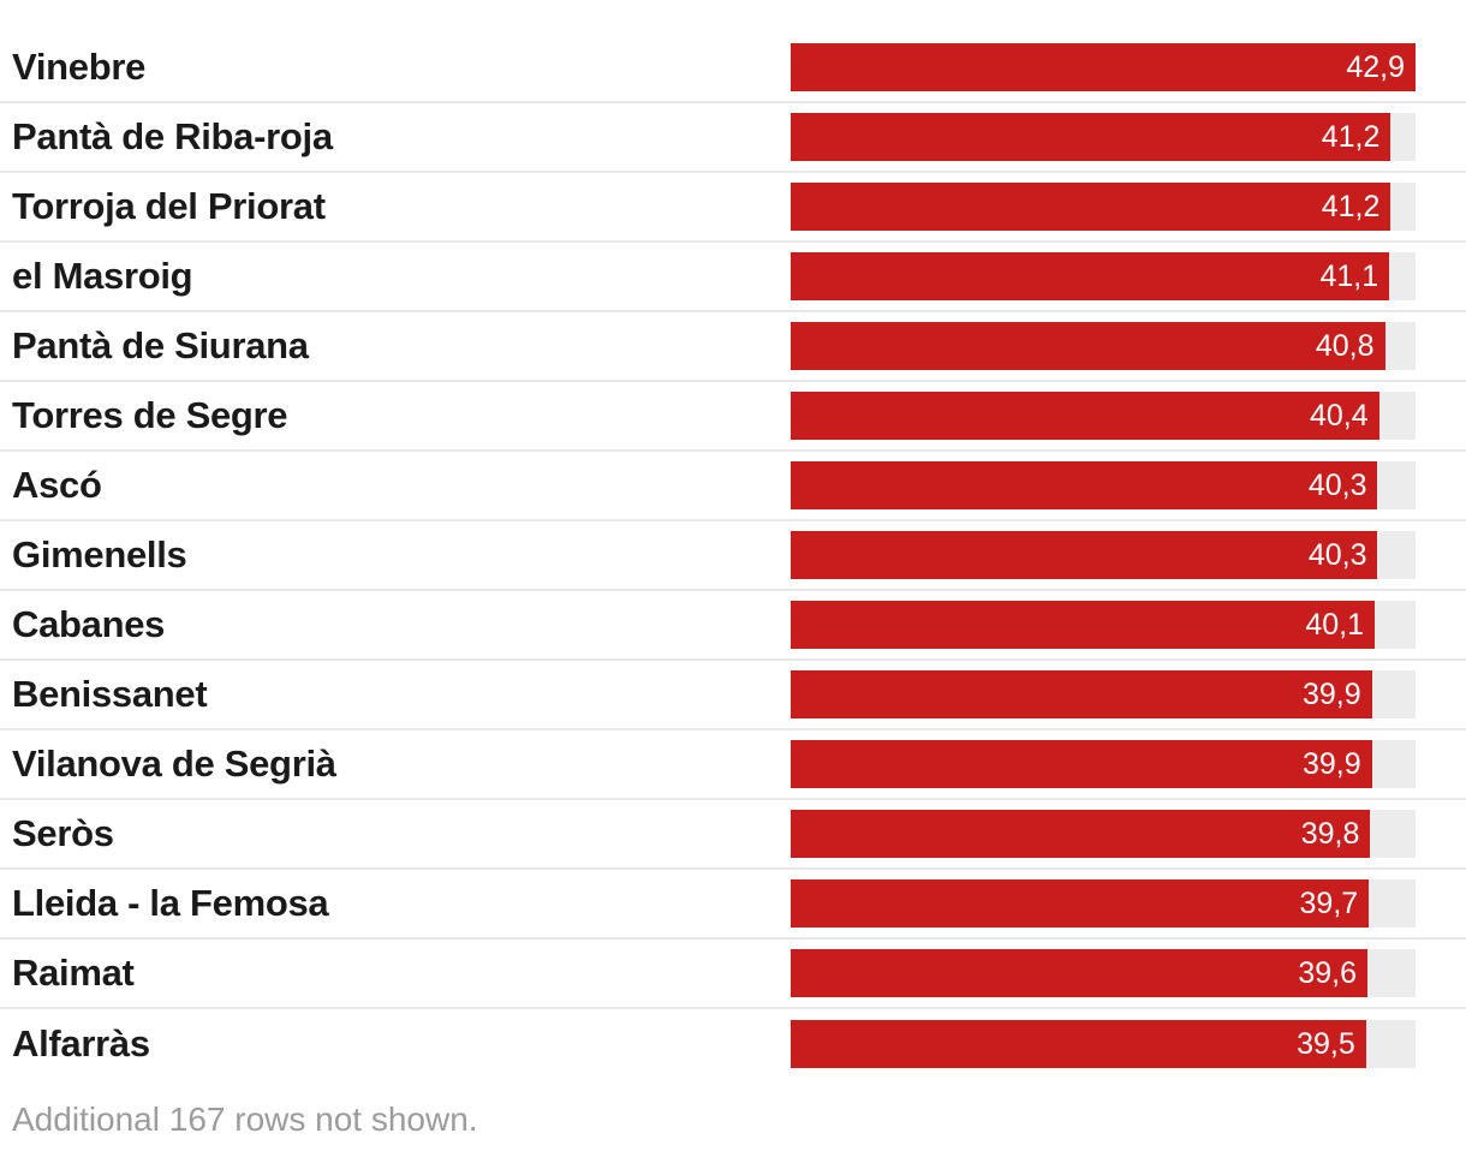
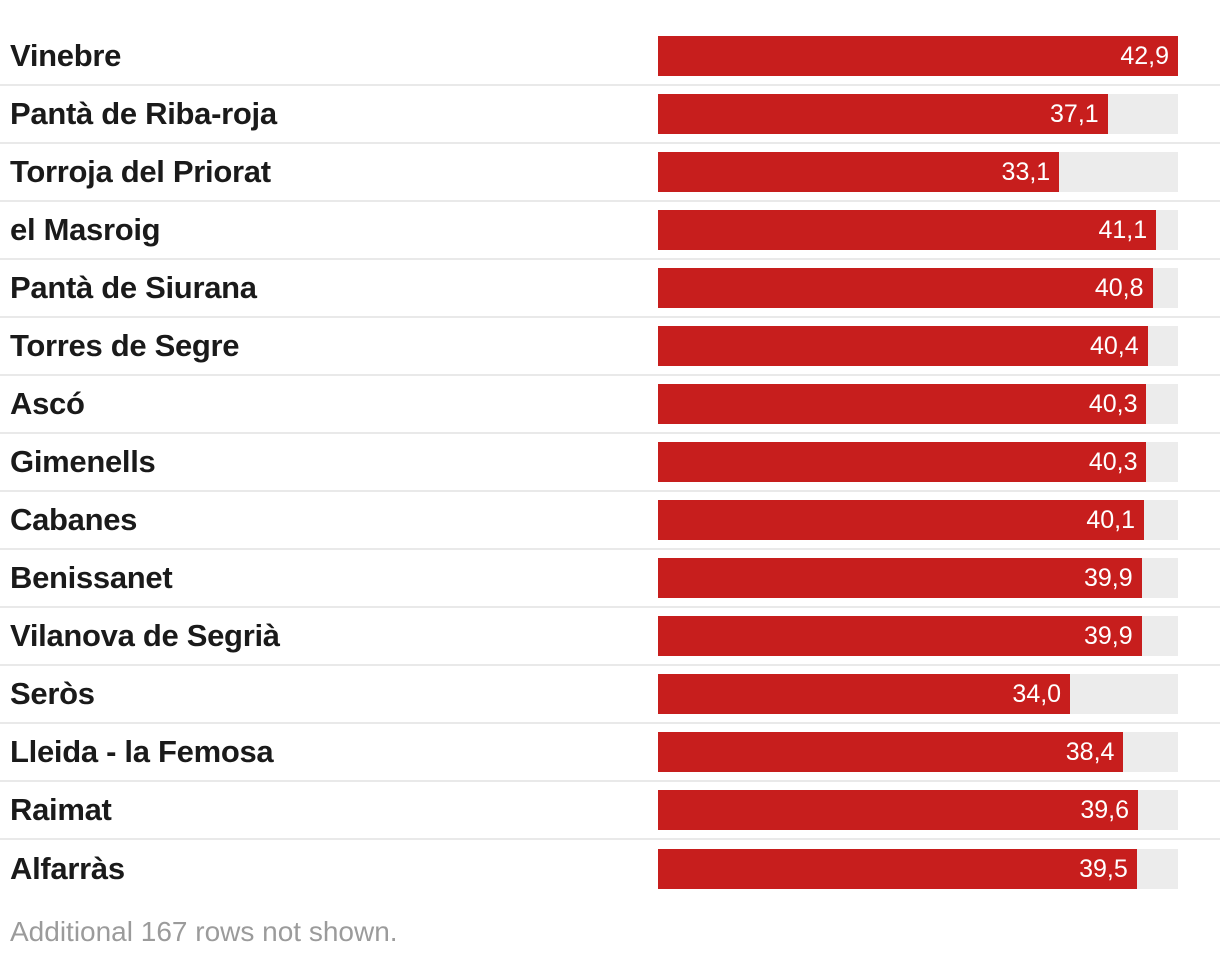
Pantà de Riba-roja: 41,2 -> 37,1
Torroja del Priorat: 41,2 -> 33,1
Seròs: 39,8 -> 34,0
Lleida - la Femosa: 39,7 -> 38,4
